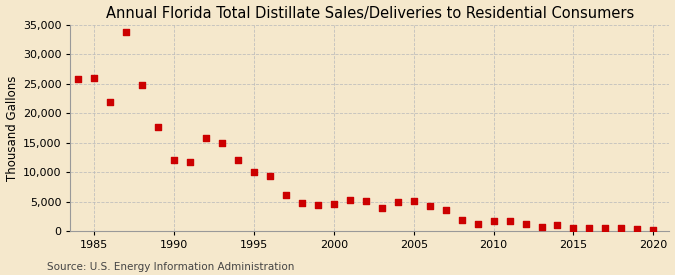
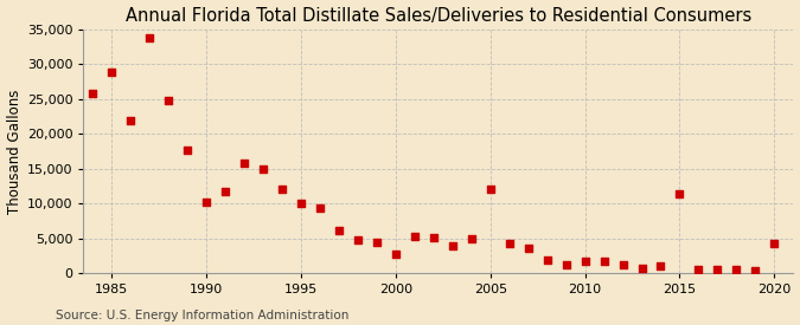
1985: 26,000 -> 28,800
1990: 12,100 -> 10,200
2000: 4,600 -> 2,800
2005: 5,100 -> 12,000
2015: 600 -> 11,400
2020: 200 -> 4,200
